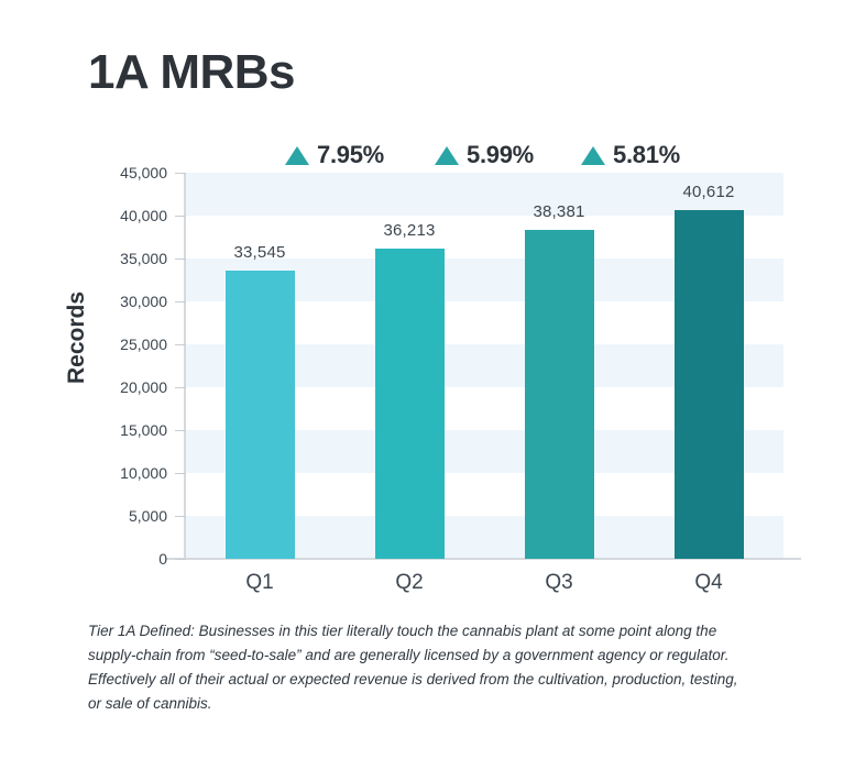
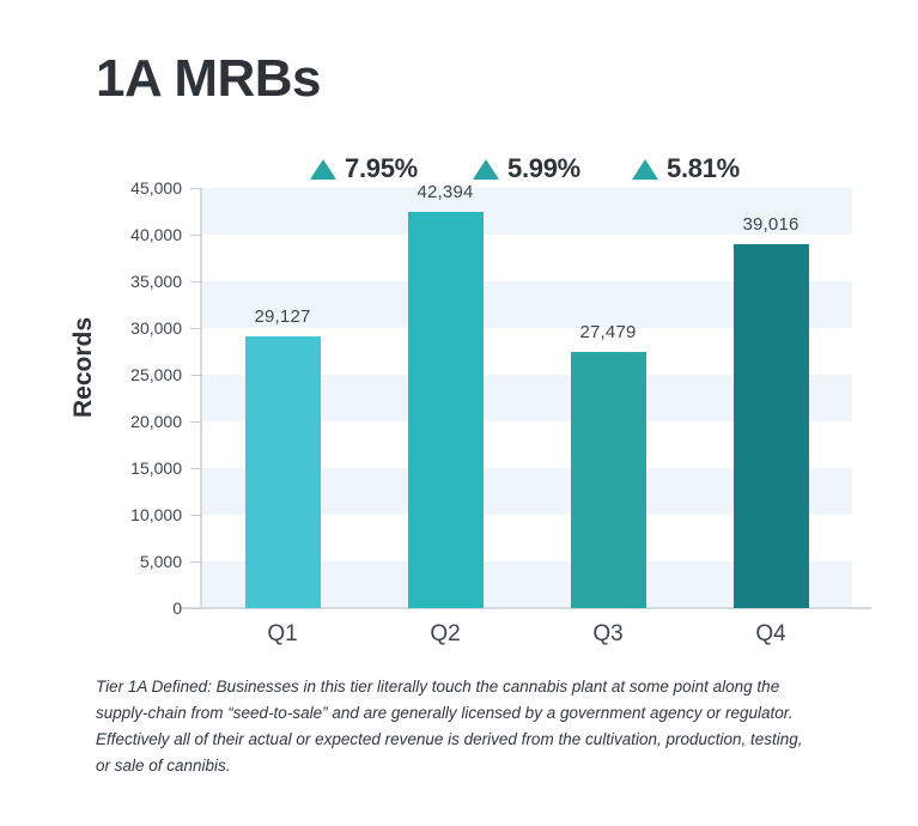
Q1: 33,545 -> 29,127
Q2: 36,213 -> 42,394
Q3: 38,381 -> 27,479
Q4: 40,612 -> 39,016
